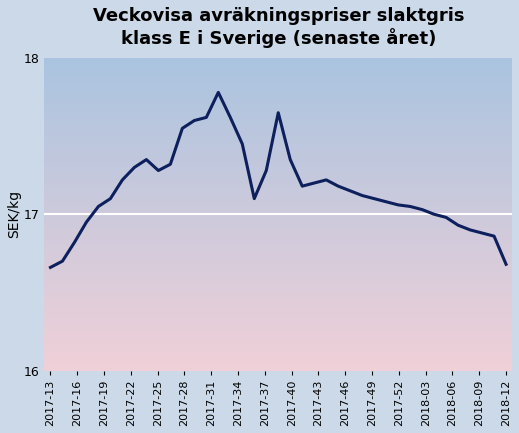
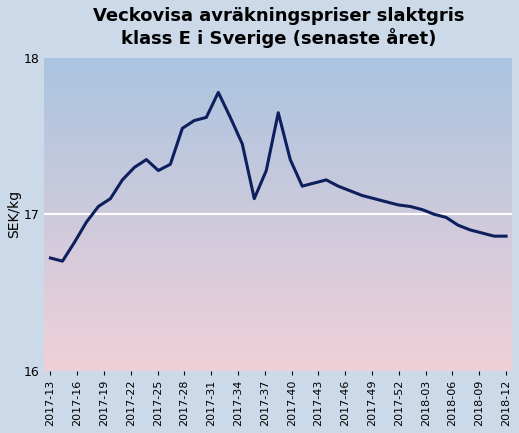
2017-13: 16.66 -> 16.72
2018-12: 16.68 -> 16.86
